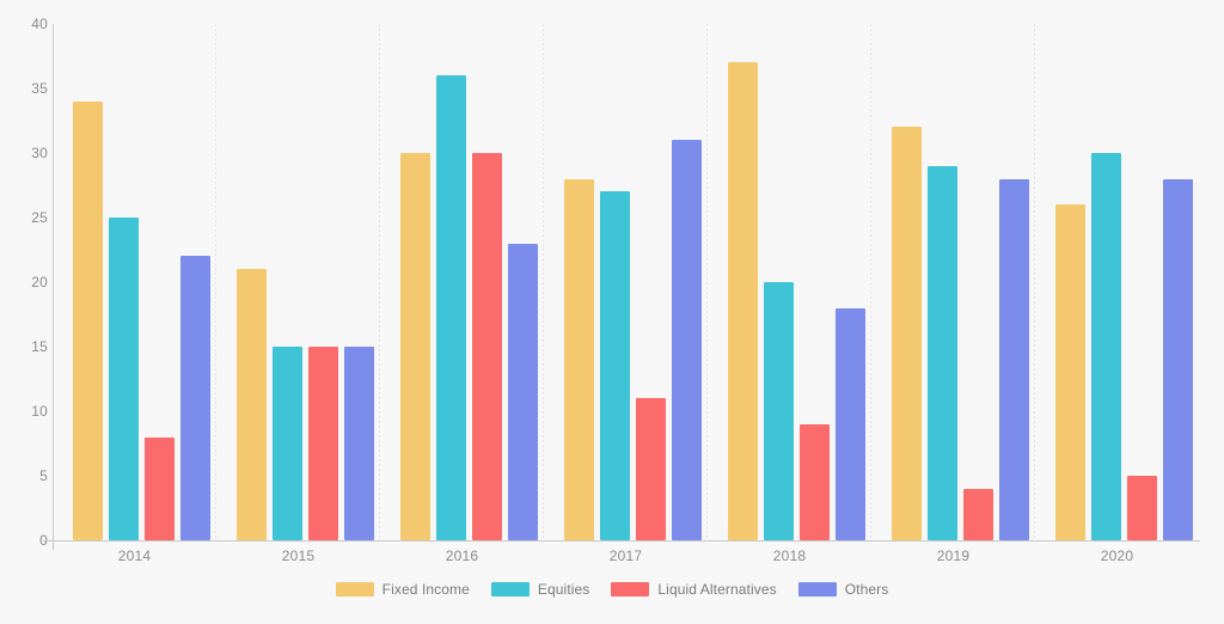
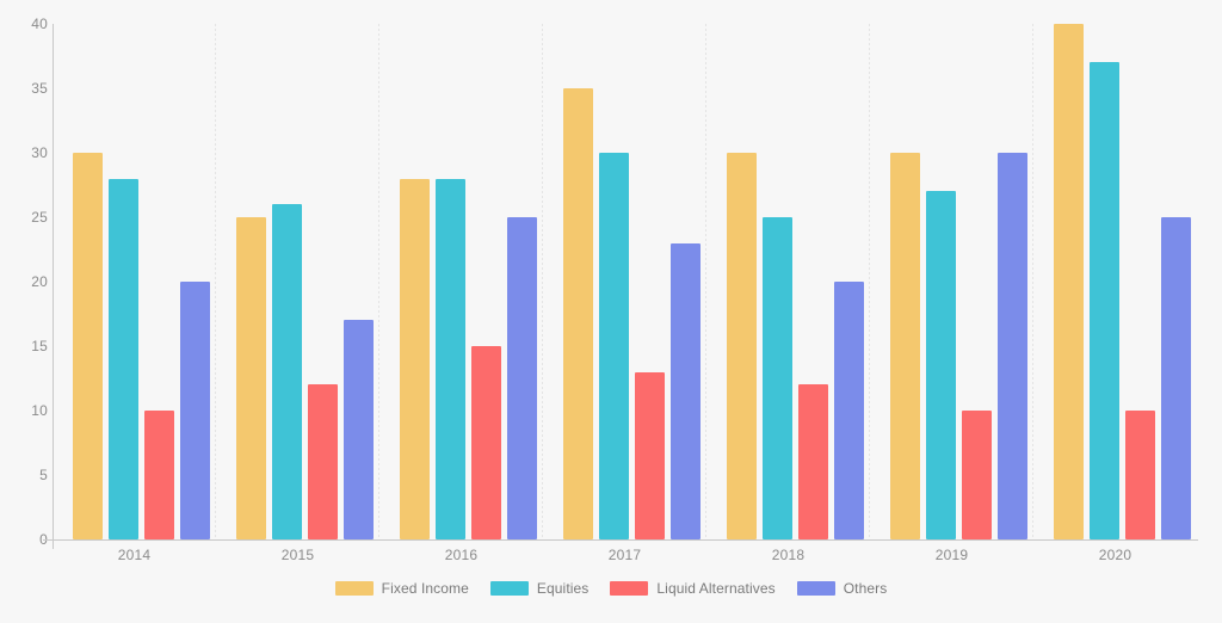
Fixed Income/2014: 34 -> 30
Equities/2014: 25 -> 28
Liquid Alternatives/2014: 8 -> 10
Others/2014: 22 -> 20
Fixed Income/2015: 21 -> 25
Equities/2015: 15 -> 26
Liquid Alternatives/2015: 15 -> 12
Others/2015: 15 -> 17
Fixed Income/2016: 30 -> 28
Equities/2016: 36 -> 28
Liquid Alternatives/2016: 30 -> 15
Others/2016: 23 -> 25
Fixed Income/2017: 28 -> 35
Equities/2017: 27 -> 30
Liquid Alternatives/2017: 11 -> 13
Others/2017: 31 -> 23
Fixed Income/2018: 37 -> 30
Equities/2018: 20 -> 25
Liquid Alternatives/2018: 9 -> 12
Others/2018: 18 -> 20
Fixed Income/2019: 32 -> 30
Equities/2019: 29 -> 27
Liquid Alternatives/2019: 4 -> 10
Others/2019: 28 -> 30
Fixed Income/2020: 26 -> 40
Equities/2020: 30 -> 37
Liquid Alternatives/2020: 5 -> 10
Others/2020: 28 -> 25
